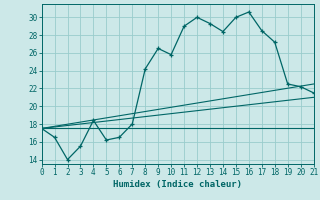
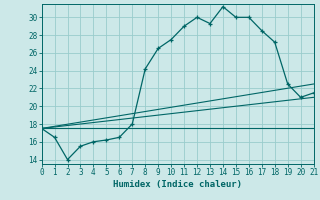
4: 18.4 -> 16.0
10: 25.8 -> 27.5
14: 28.4 -> 31.2
16: 30.6 -> 30.0
20: 22.2 -> 21.0
